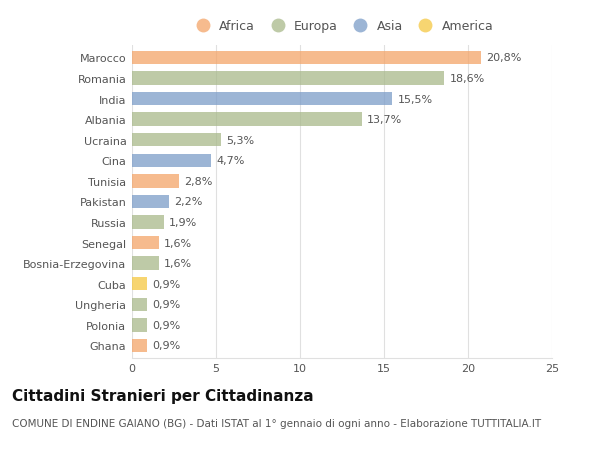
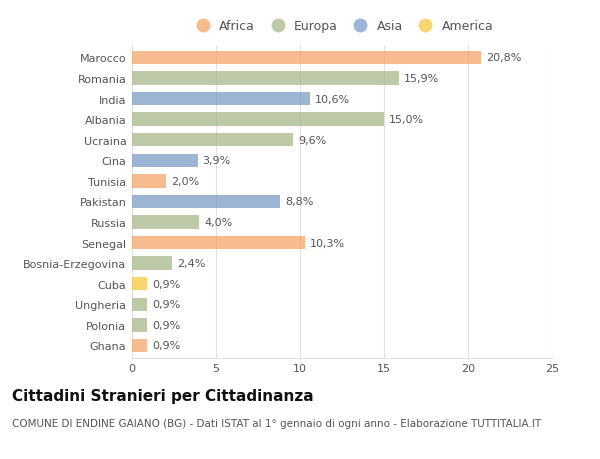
Romania: 18,6% -> 15,9%
India: 15,5% -> 10,6%
Albania: 13,7% -> 15,0%
Ucraina: 5,3% -> 9,6%
Cina: 4,7% -> 3,9%
Tunisia: 2,8% -> 2,0%
Pakistan: 2,2% -> 8,8%
Russia: 1,9% -> 4,0%
Senegal: 1,6% -> 10,3%
Bosnia-Erzegovina: 1,6% -> 2,4%
